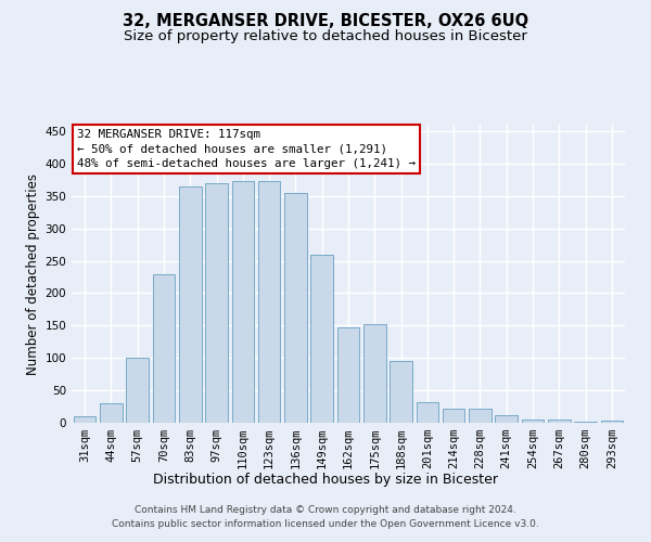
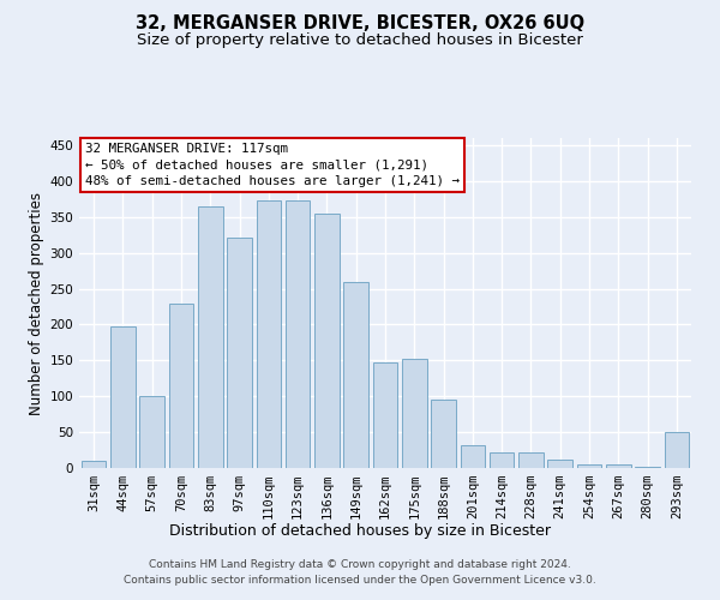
44sqm: 30 -> 198
97sqm: 370 -> 322
293sqm: 4 -> 50
